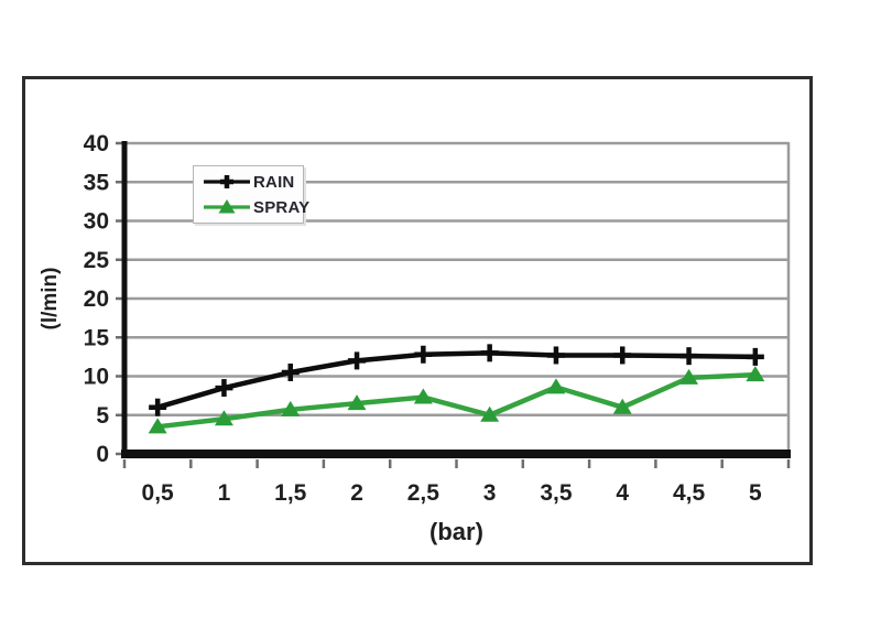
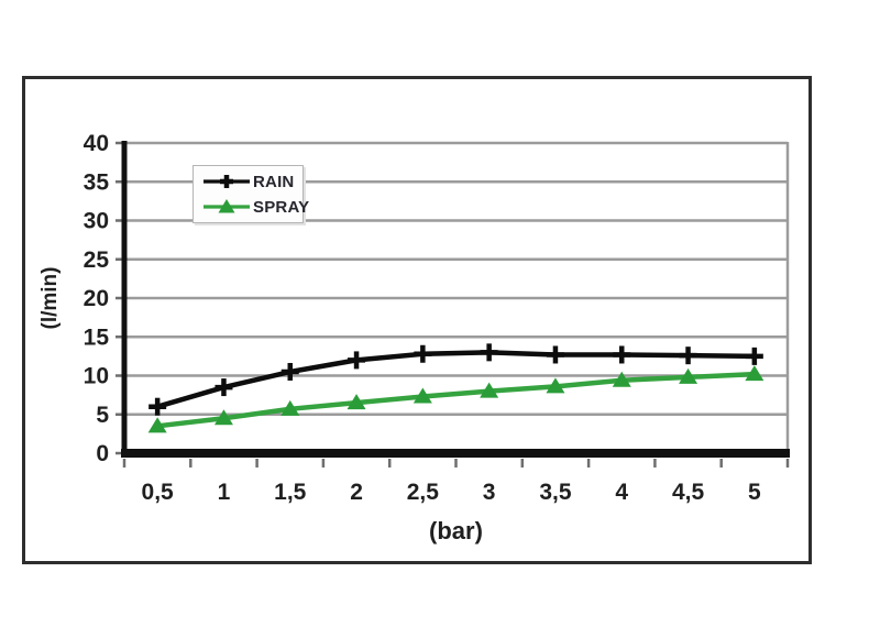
SPRAY/3: 5 -> 8
SPRAY/4: 6 -> 9
